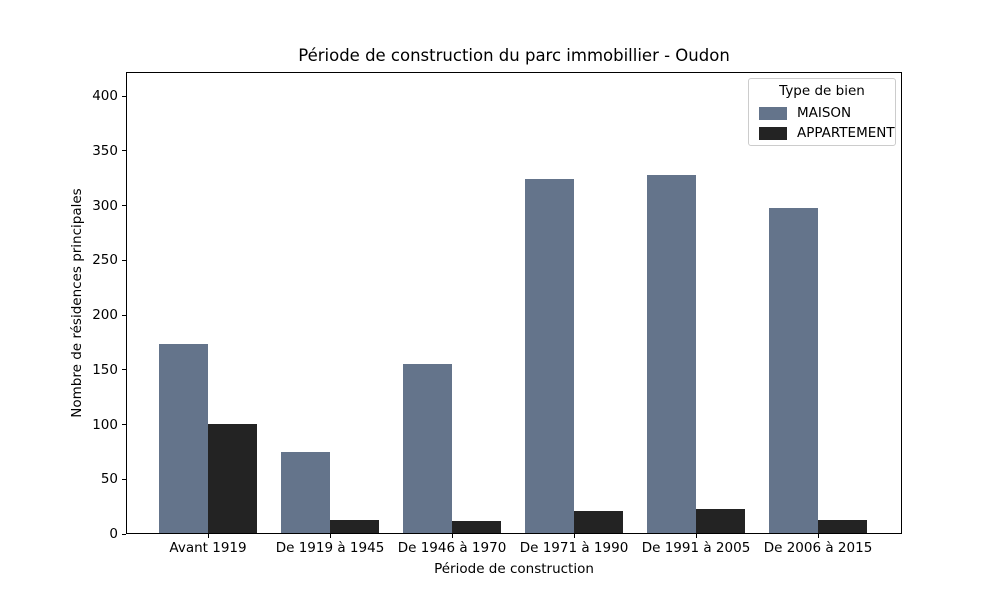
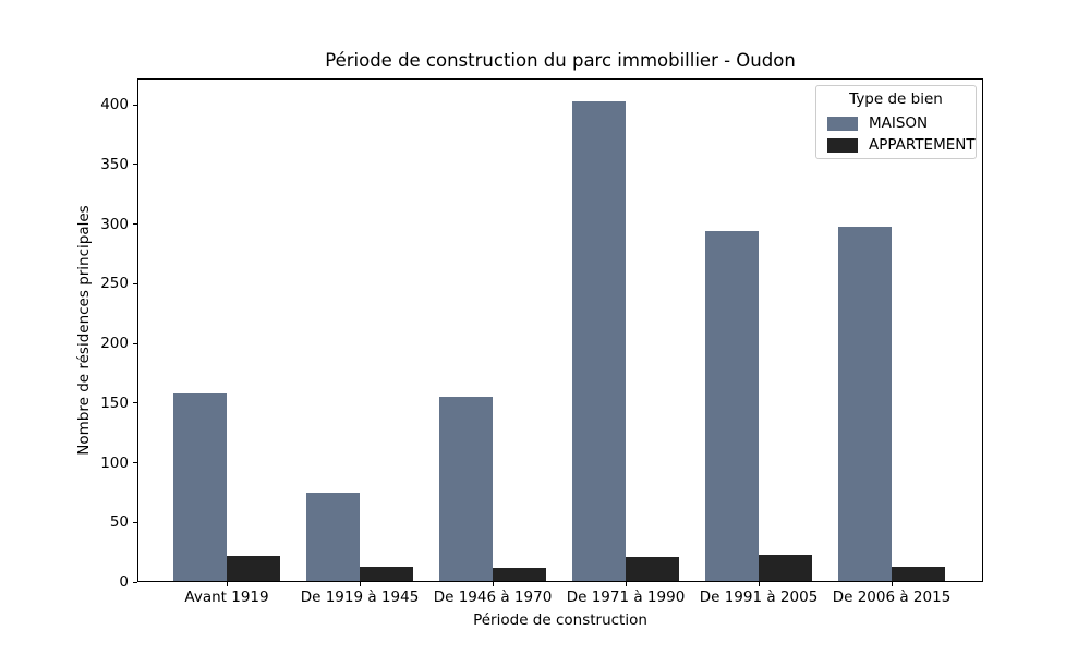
MAISON/Avant 1919: 173 -> 157
APPARTEMENT/Avant 1919: 100 -> 21
MAISON/De 1971 à 1990: 323 -> 402
MAISON/De 1991 à 2005: 327 -> 293
